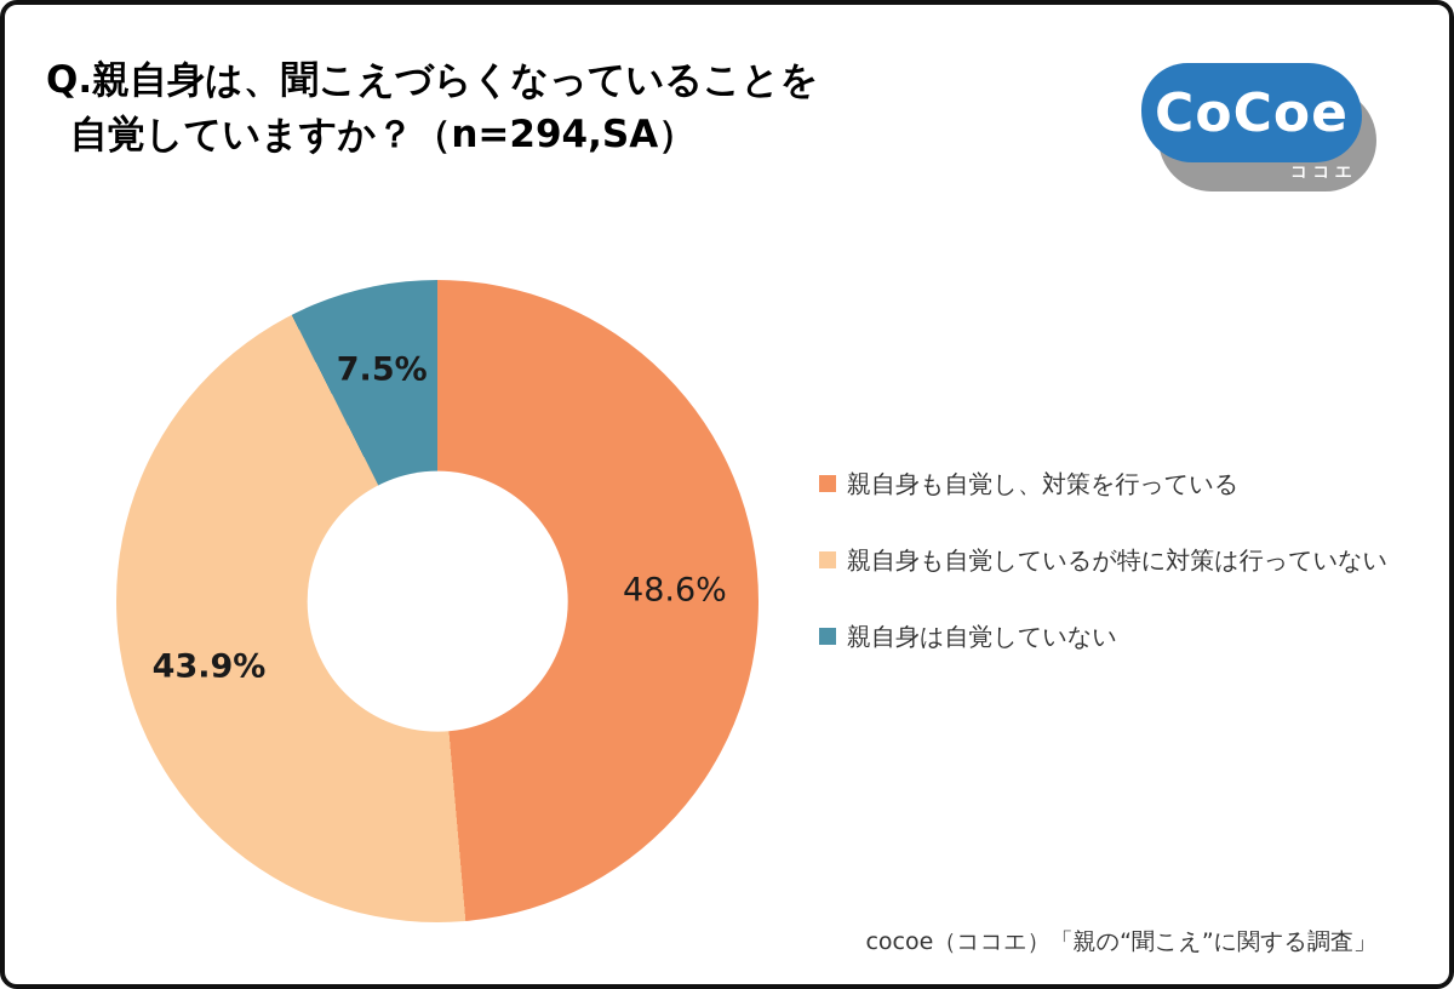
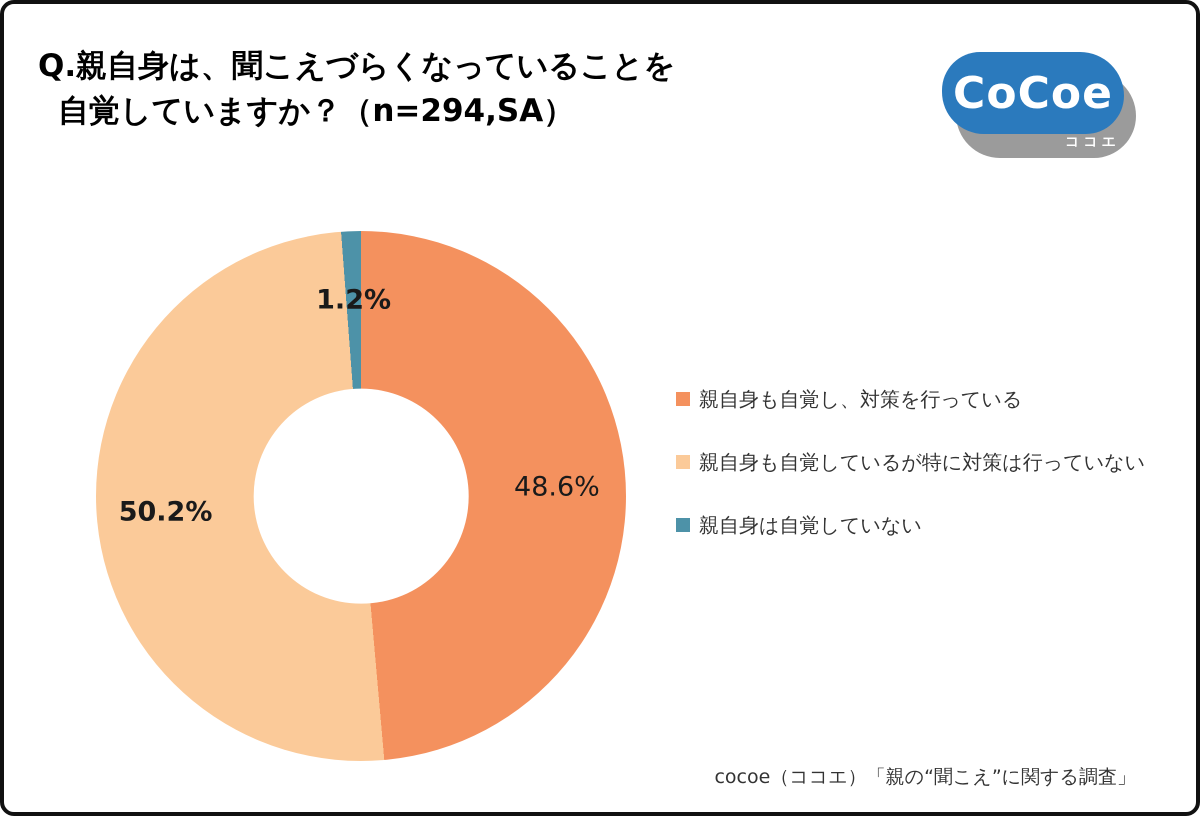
親自身も自覚しているが特に対策は行っていない: 43.9% -> 50.2%
親自身は自覚していない: 7.5% -> 1.2%
